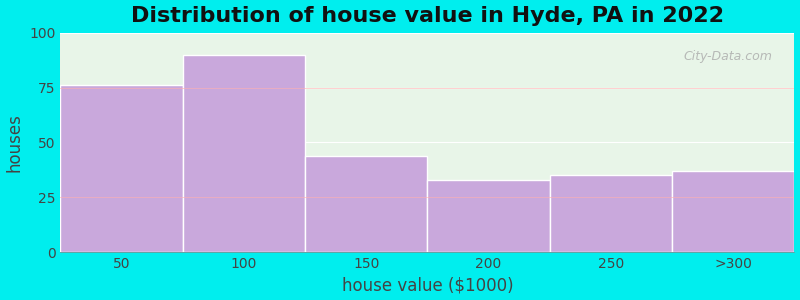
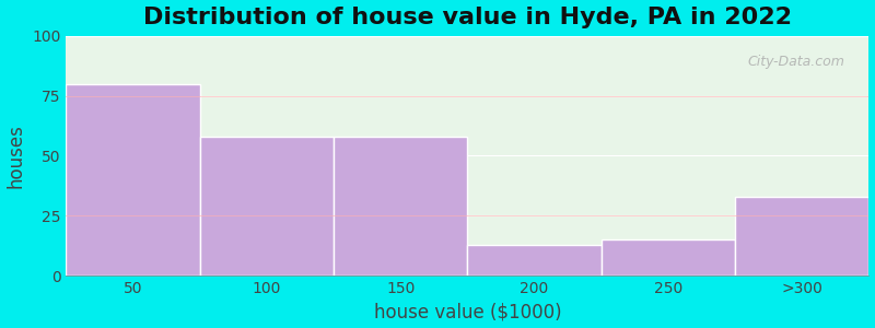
50: 76 -> 80
100: 90 -> 58
150: 44 -> 58
200: 33 -> 13
250: 35 -> 15
>300: 37 -> 33
